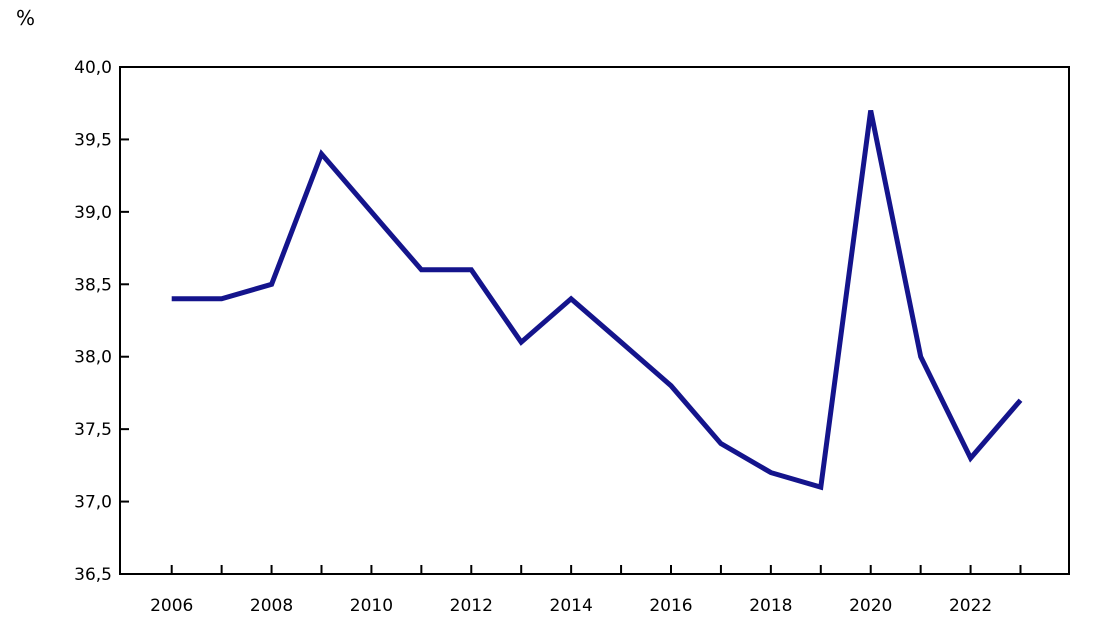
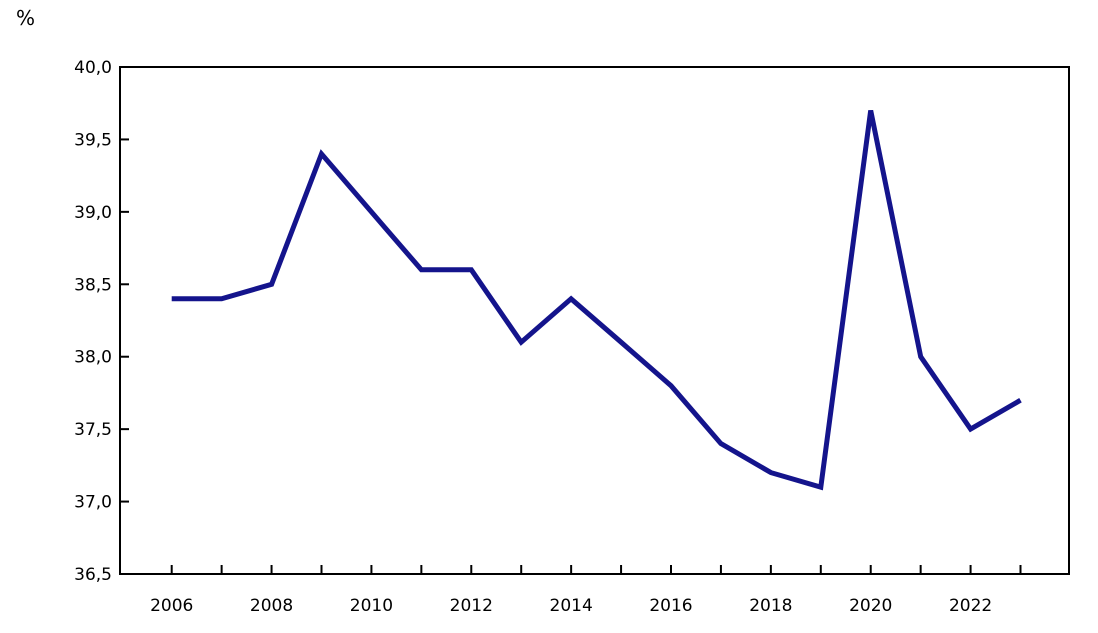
2022: 37,3 -> 37,5
